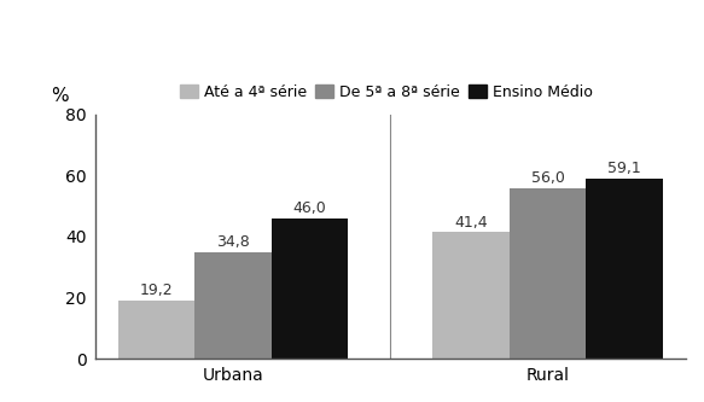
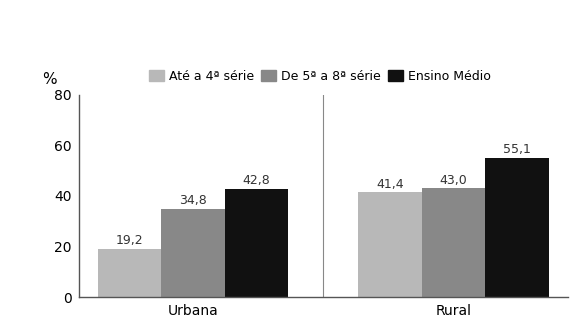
Ensino Médio/Urbana: 46,0 -> 42,8
De 5ª a 8ª série/Rural: 56,0 -> 43,0
Ensino Médio/Rural: 59,1 -> 55,1
